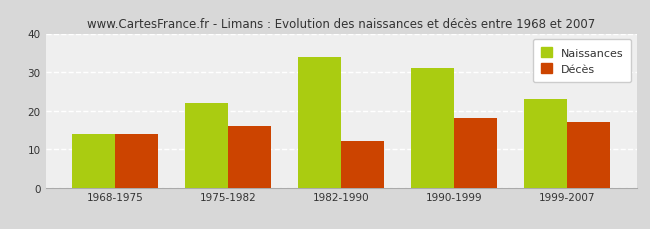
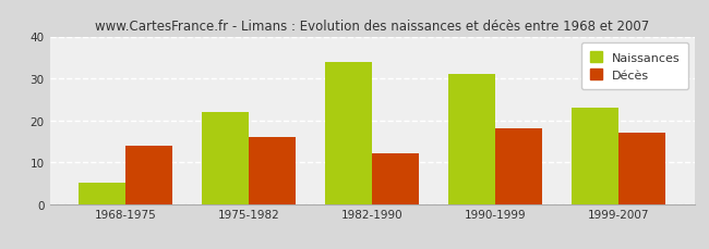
Naissances/1968-1975: 14 -> 5
